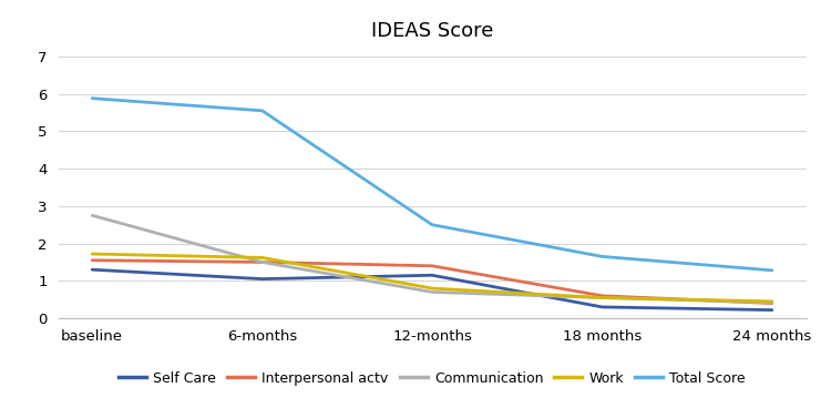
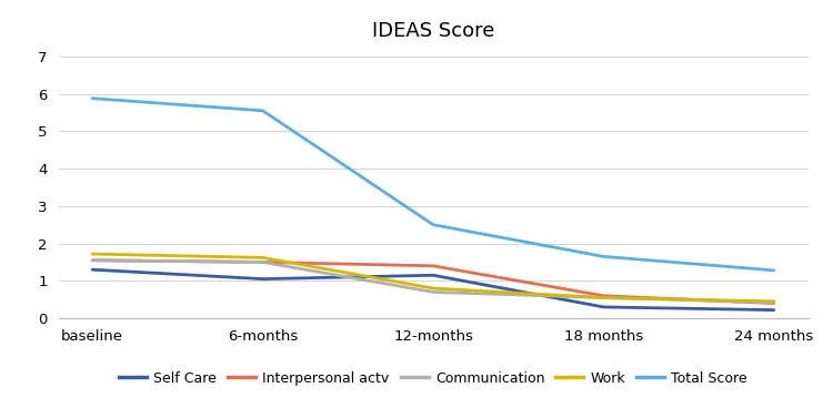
Communication/baseline: 2.75 -> 1.55
